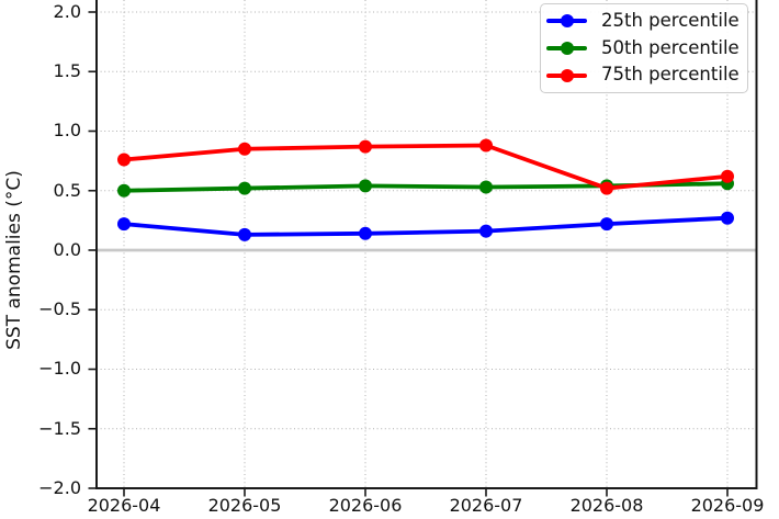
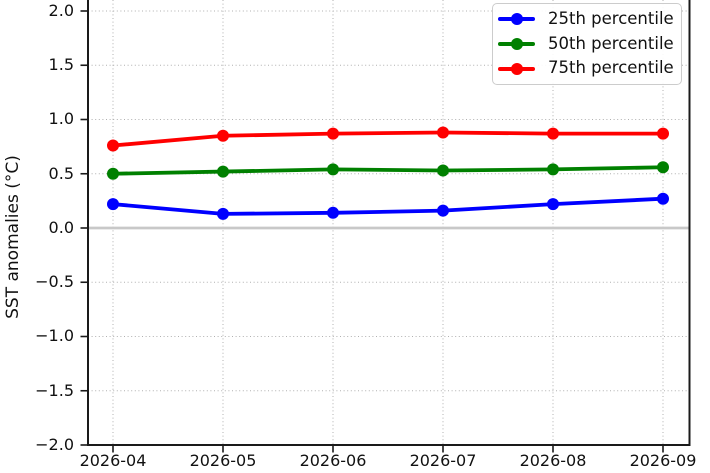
75th percentile/2026-08: 0.52 -> 0.87
75th percentile/2026-09: 0.62 -> 0.87
